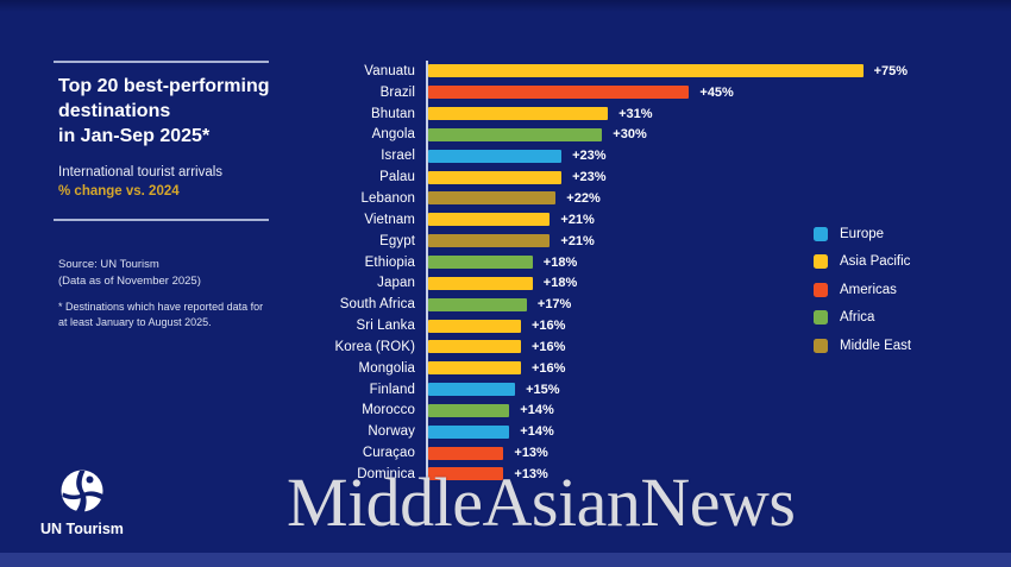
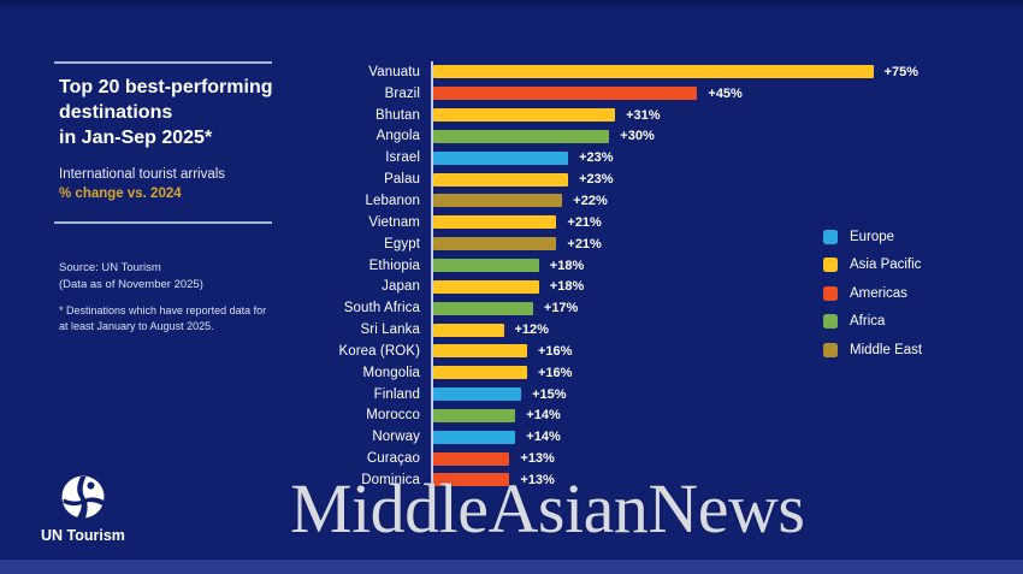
Sri Lanka: +16% -> +12%
